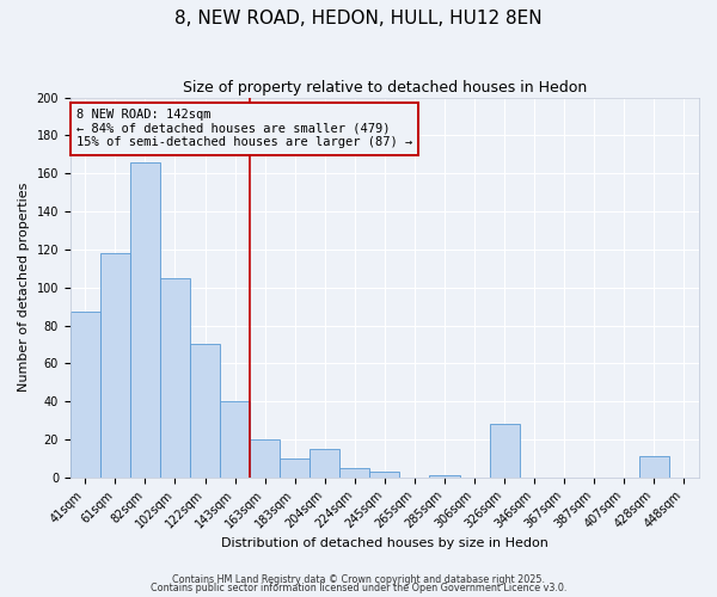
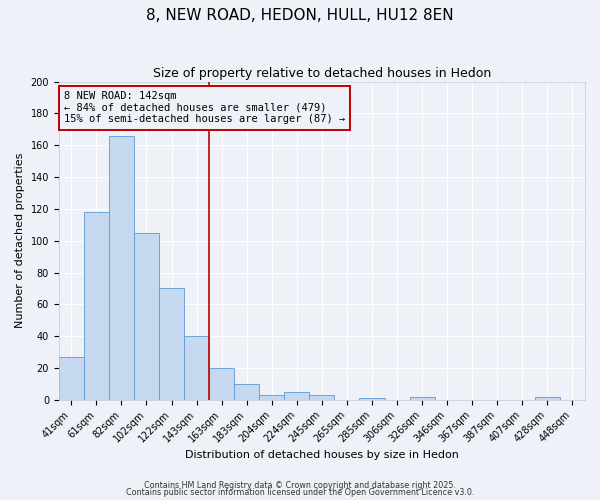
41sqm: 87 -> 27
204sqm: 15 -> 3
326sqm: 28 -> 2
428sqm: 11 -> 2
